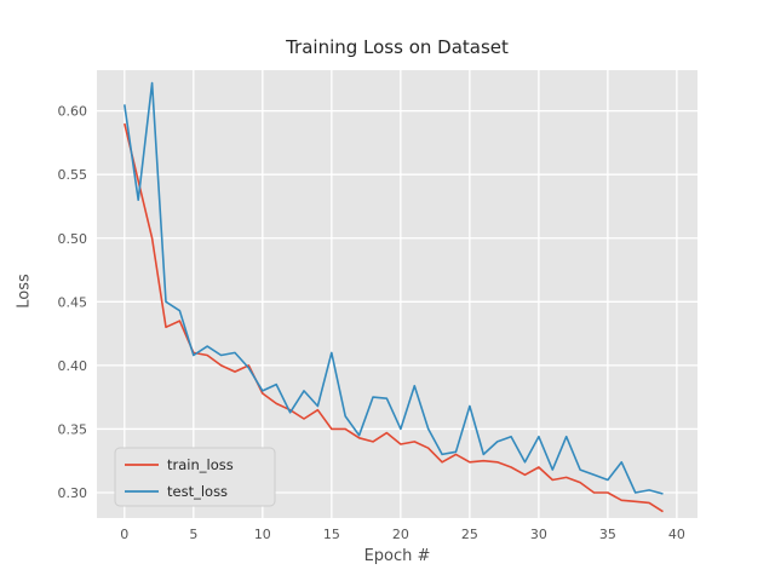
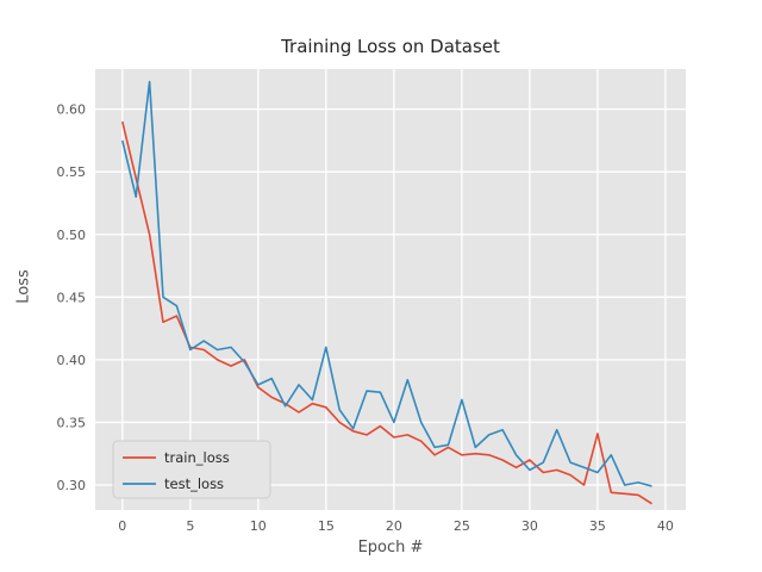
test_loss/0: 0.605 -> 0.575
train_loss/15: 0.350 -> 0.362
test_loss/30: 0.344 -> 0.312
train_loss/35: 0.300 -> 0.341
